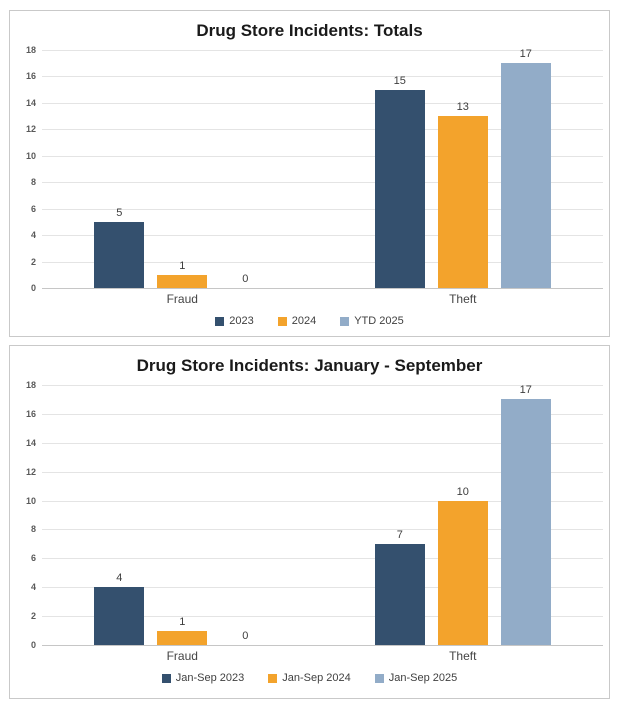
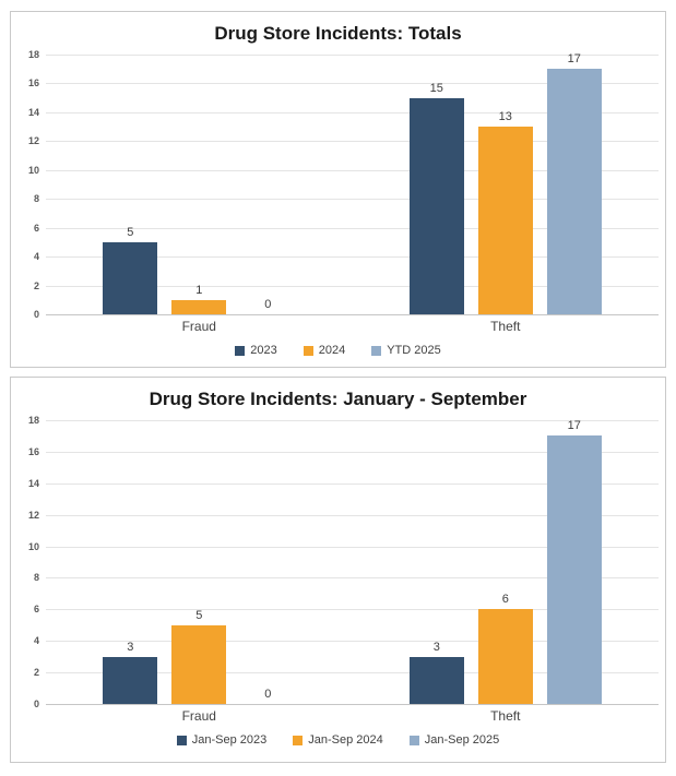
Drug Store Incidents: January - September/Jan-Sep 2023/Fraud: 4 -> 3
Drug Store Incidents: January - September/Jan-Sep 2024/Fraud: 1 -> 5
Drug Store Incidents: January - September/Jan-Sep 2023/Theft: 7 -> 3
Drug Store Incidents: January - September/Jan-Sep 2024/Theft: 10 -> 6
